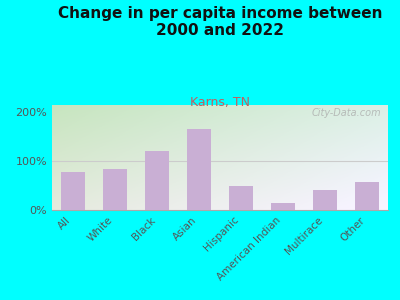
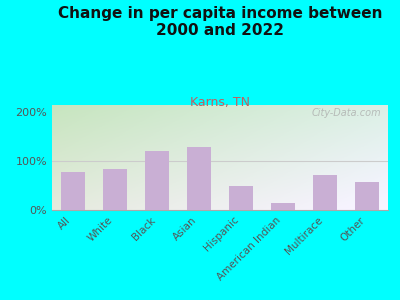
Asian: 165% -> 128%
Multirace: 40% -> 72%
